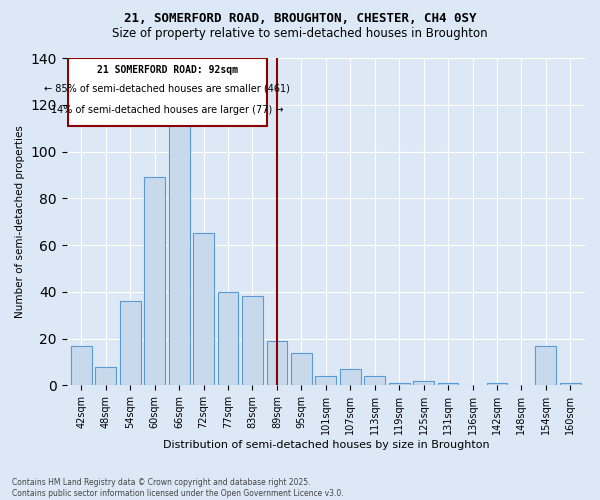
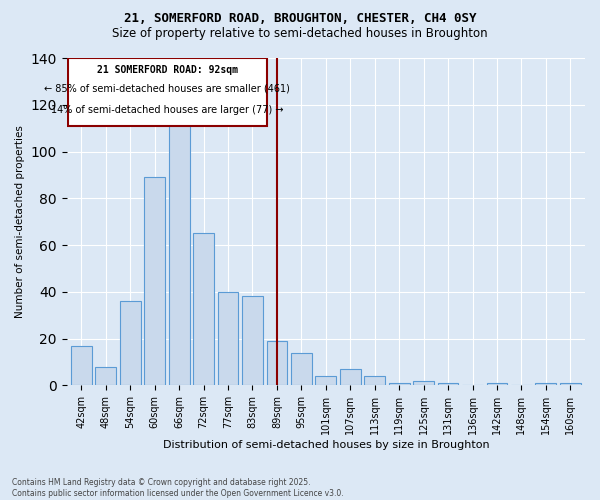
154sqm: 17 -> 1
